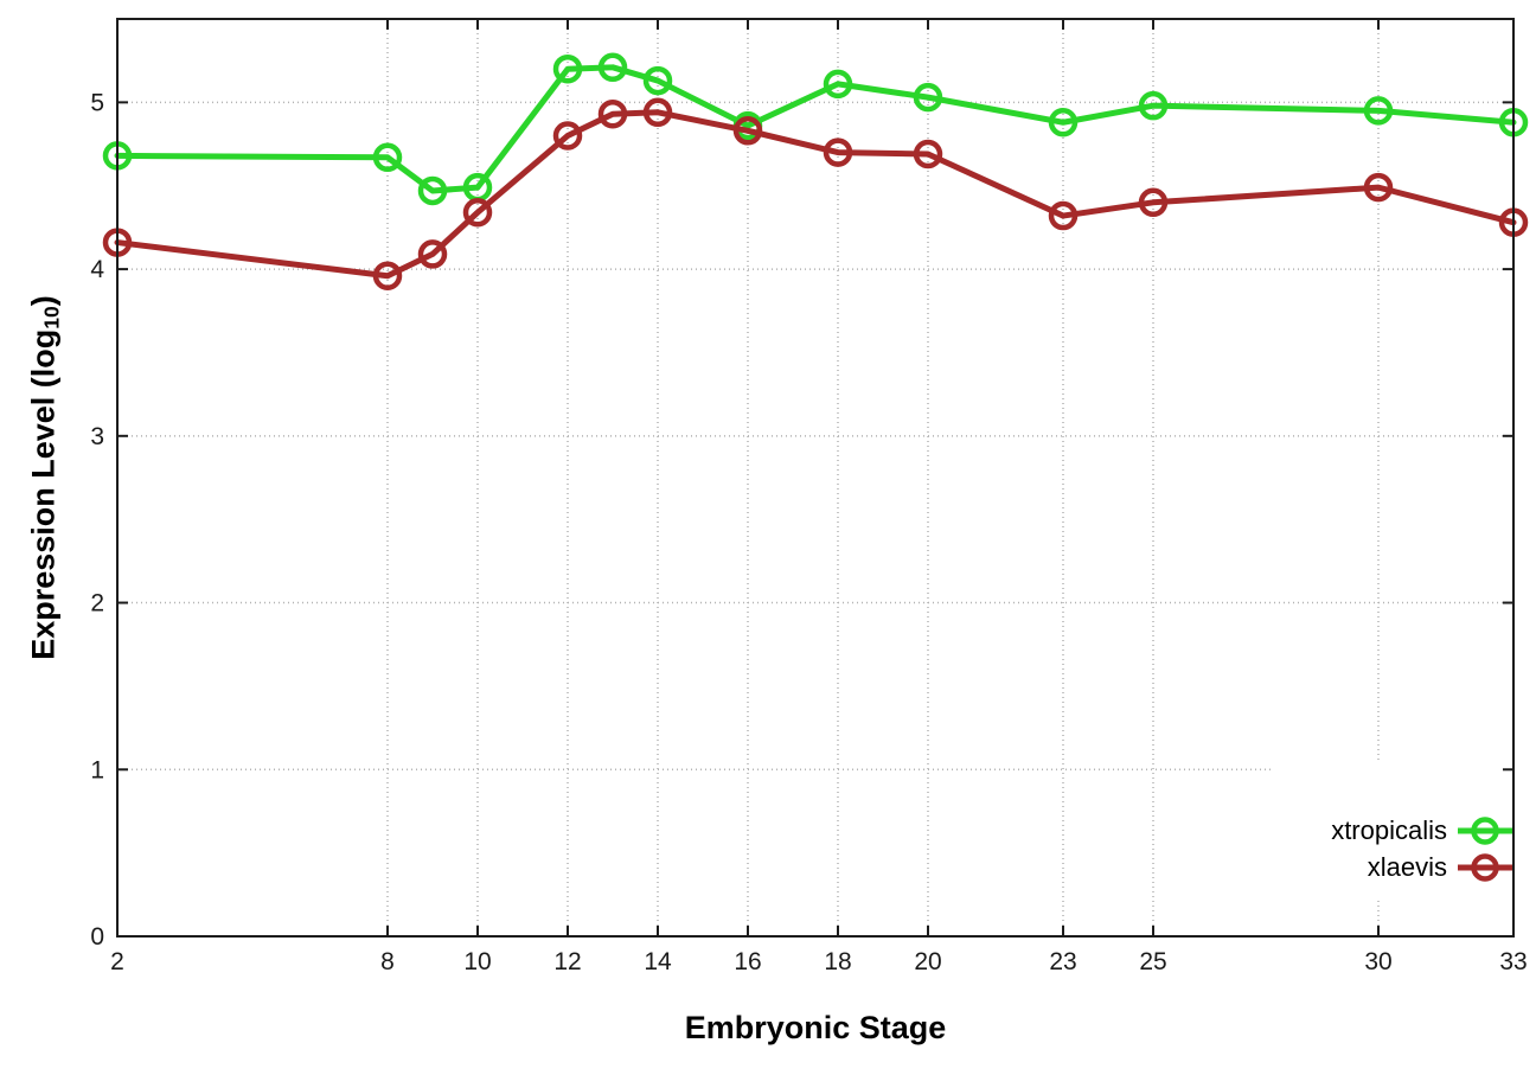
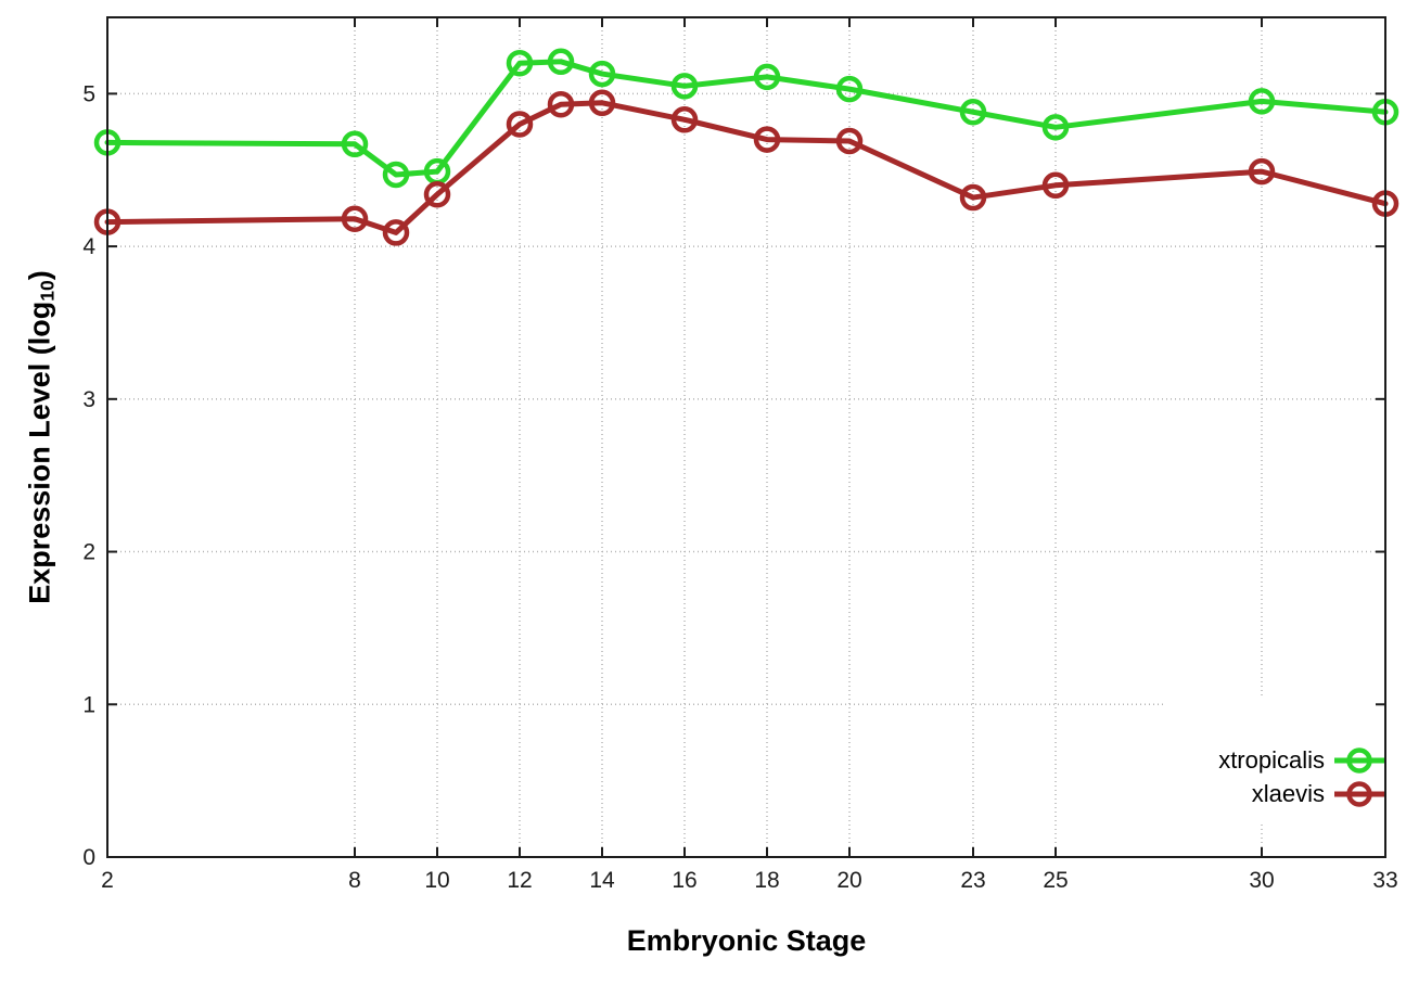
xlaevis/8: 3.96 -> 4.18
xtropicalis/16: 4.86 -> 5.05
xtropicalis/25: 4.98 -> 4.78
